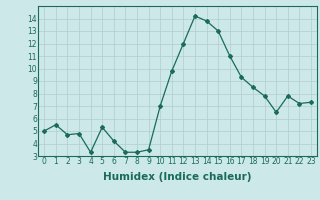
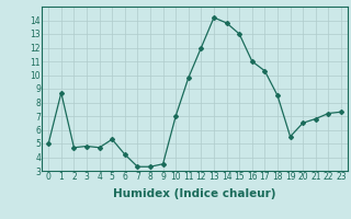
1: 5.5 -> 8.7
4: 3.3 -> 4.7
17: 9.3 -> 10.3
19: 7.8 -> 5.5
21: 7.8 -> 6.8
